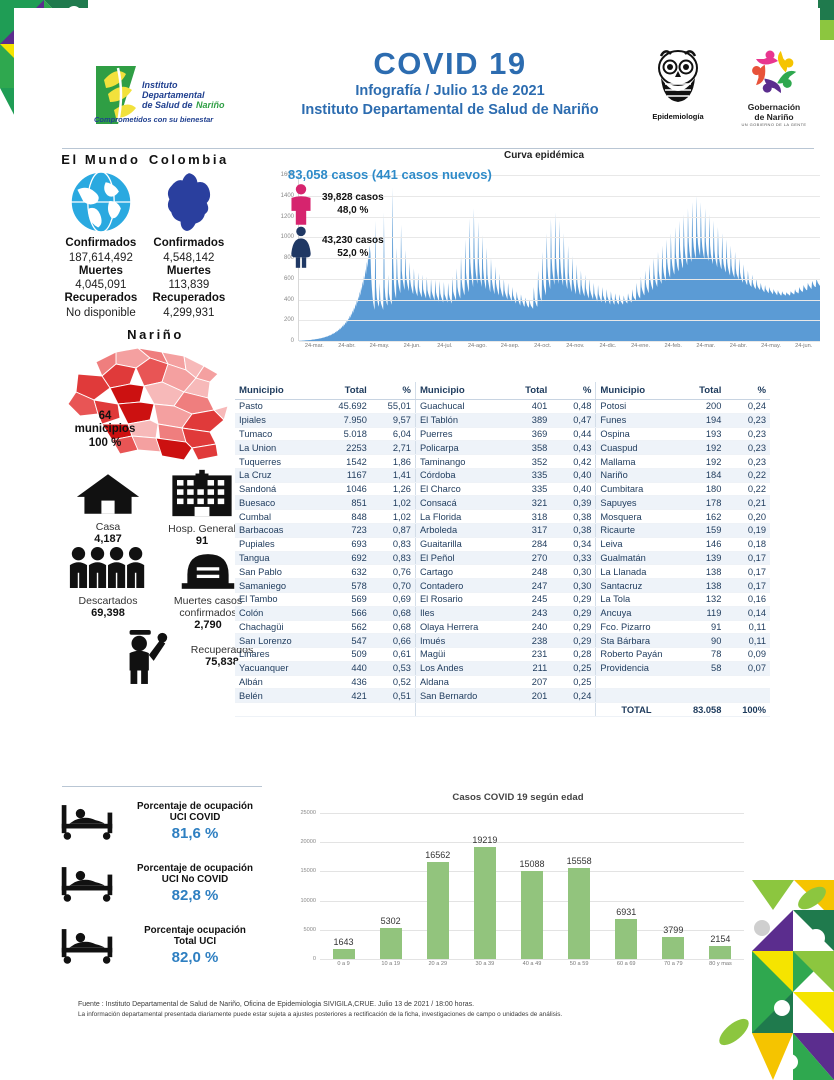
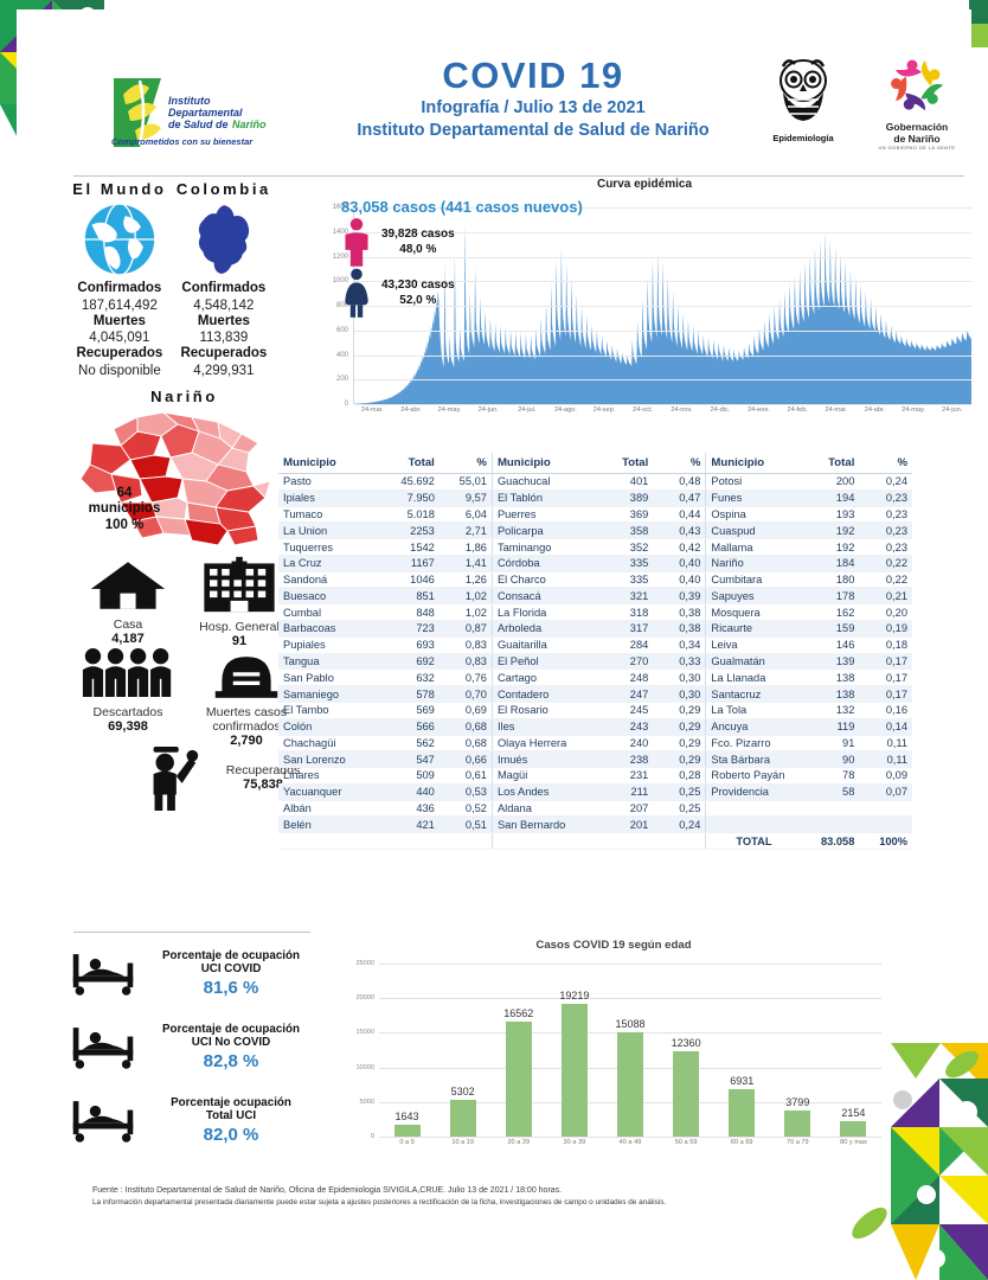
Casos COVID 19 según edad/50 a 59: 15558 -> 12360
